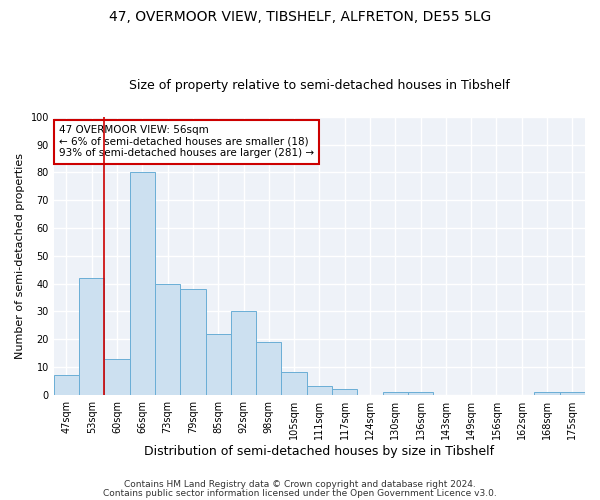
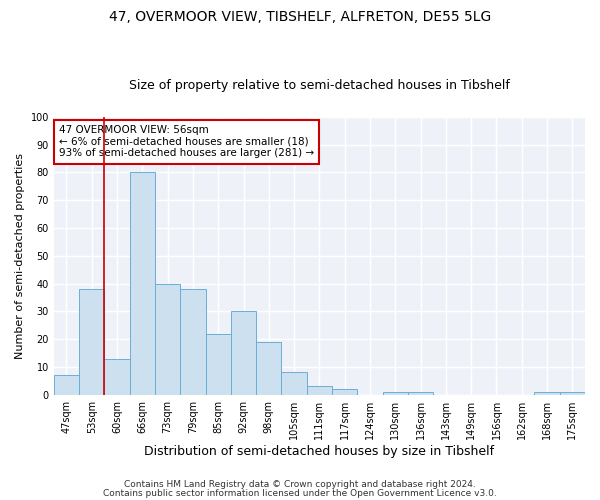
53sqm: 42 -> 38
